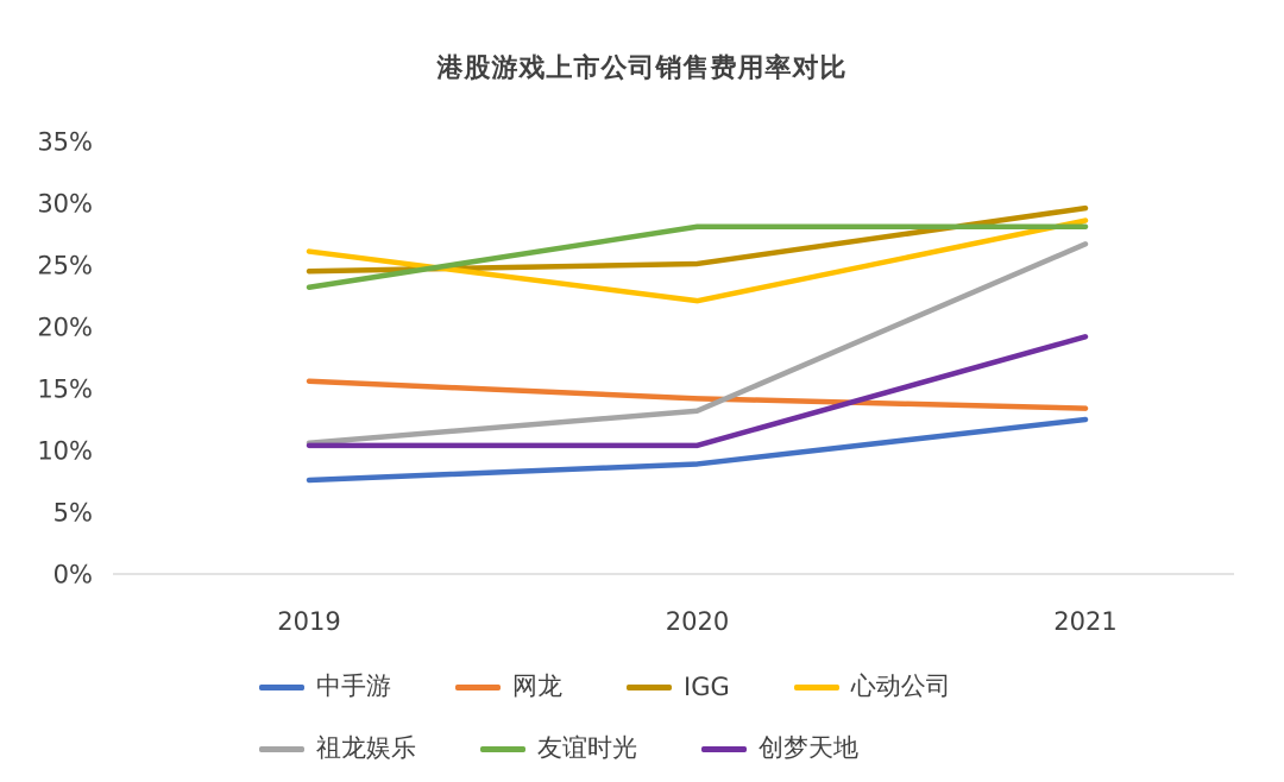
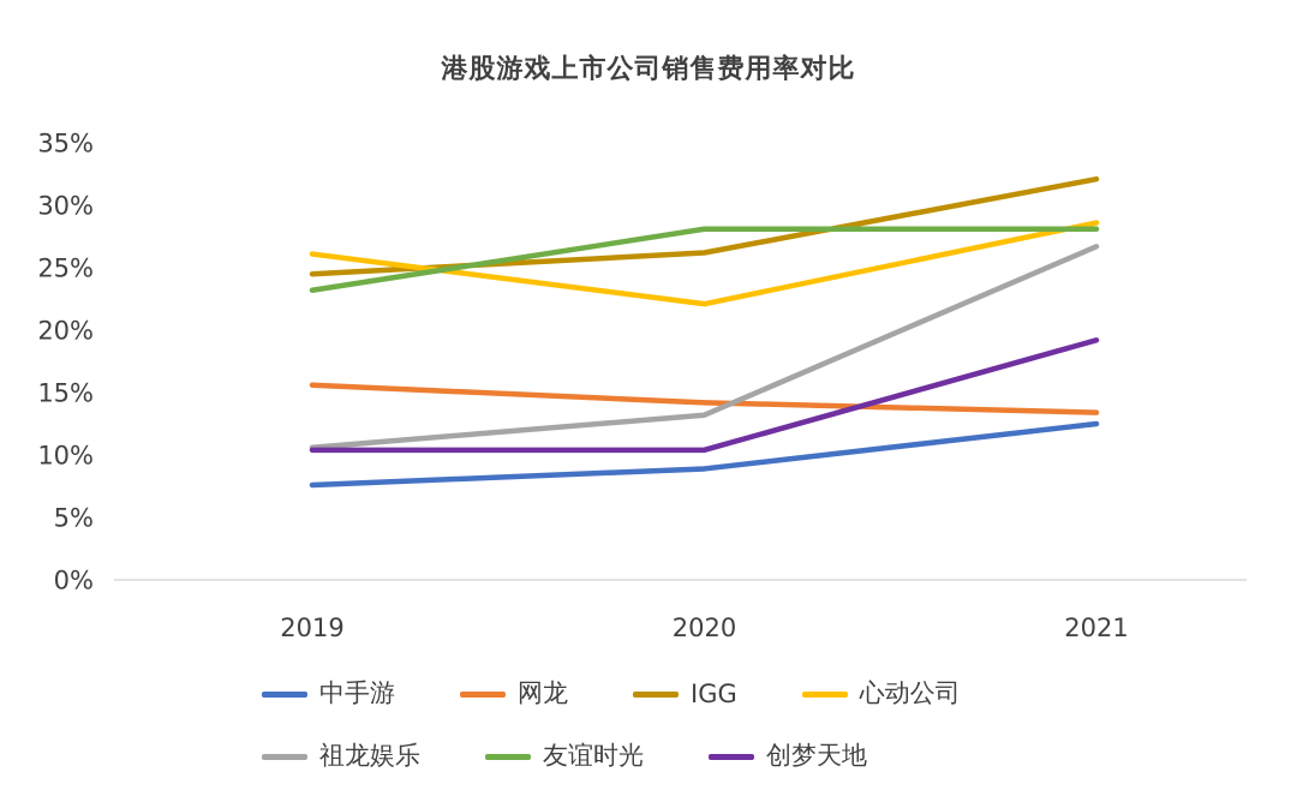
IGG/2020: 25.1% -> 26.2%
IGG/2021: 29.6% -> 32.1%
